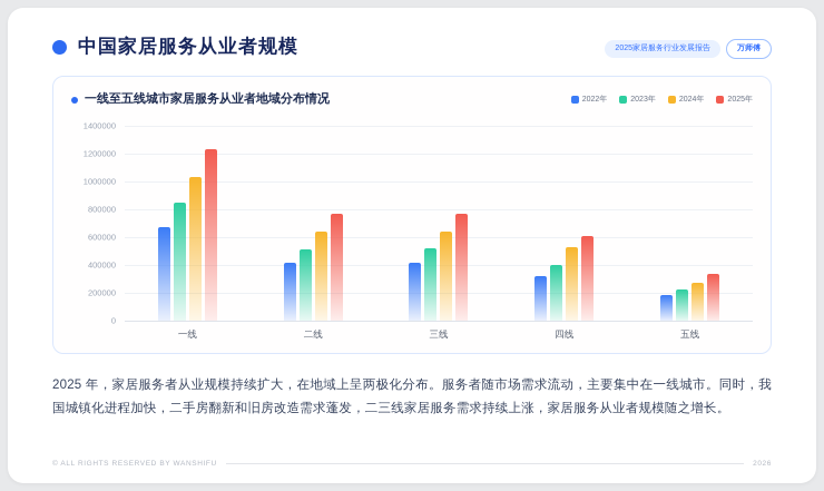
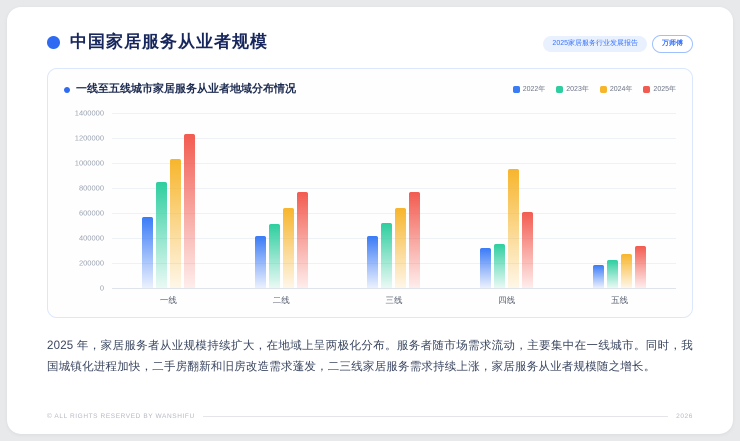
2022年/一线: 670000 -> 570000
2023年/四线: 400000 -> 350000
2024年/四线: 530000 -> 950000
